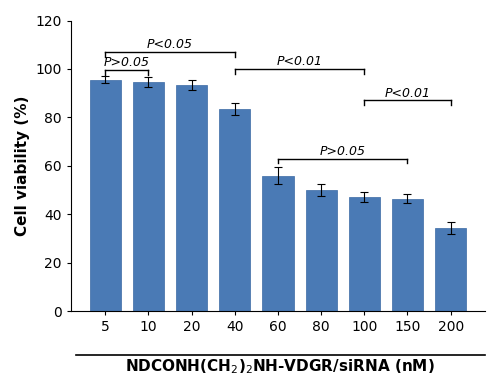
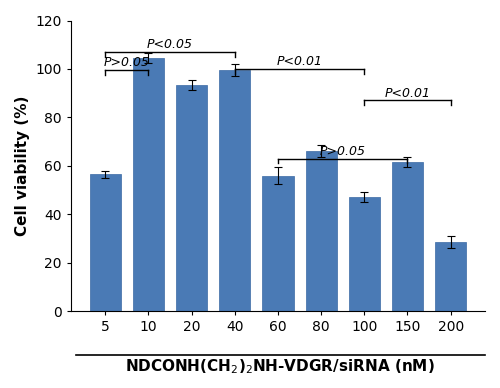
5: 95.5 -> 56.5
10: 94.5 -> 104.5
40: 83.5 -> 99.5
80: 50.0 -> 66.0
150: 46.5 -> 61.5
200: 34.5 -> 28.5
